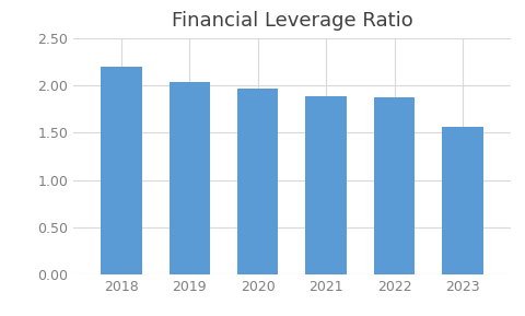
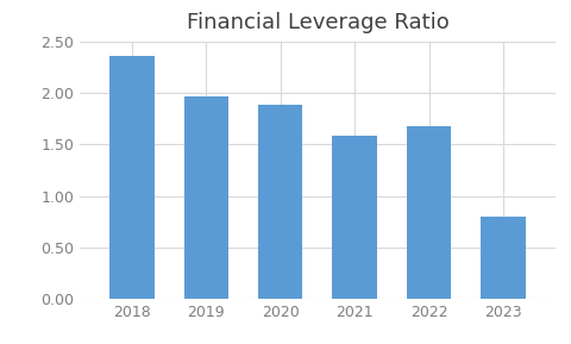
2018: 2.20 -> 2.36
2019: 2.04 -> 1.96
2020: 1.97 -> 1.88
2021: 1.89 -> 1.58
2022: 1.87 -> 1.68
2023: 1.56 -> 0.80
